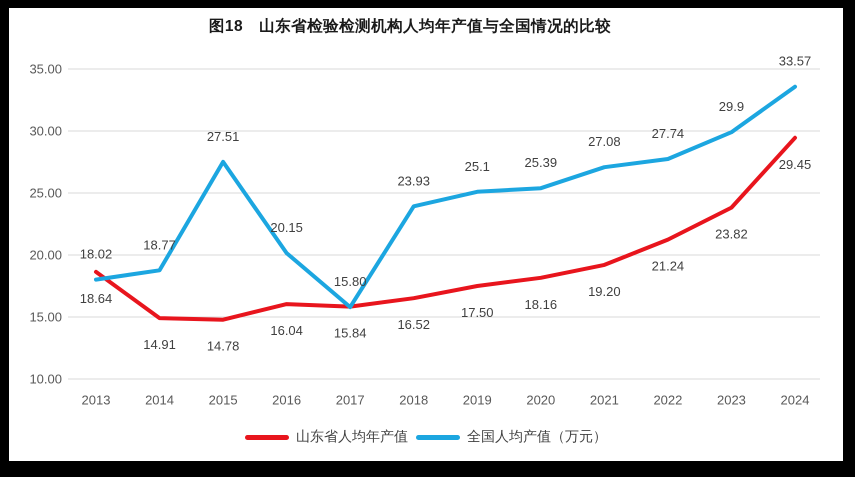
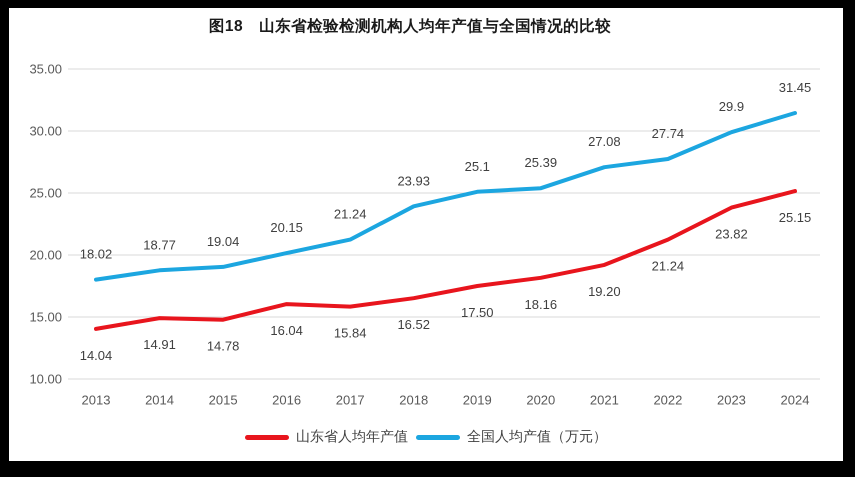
山东省人均年产值/2013: 18.64 -> 14.04
全国人均产值（万元）/2015: 27.51 -> 19.04
全国人均产值（万元）/2017: 15.80 -> 21.24
山东省人均年产值/2024: 29.45 -> 25.15
全国人均产值（万元）/2024: 33.57 -> 31.45
